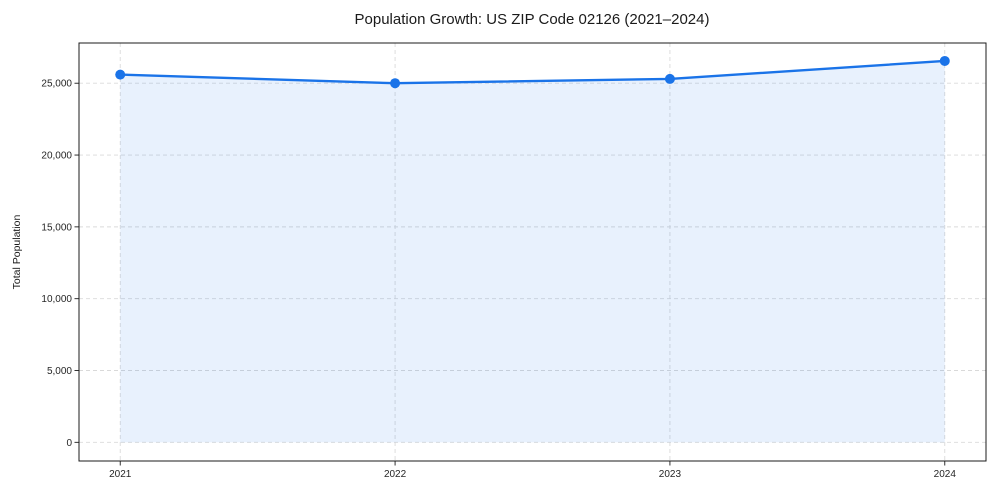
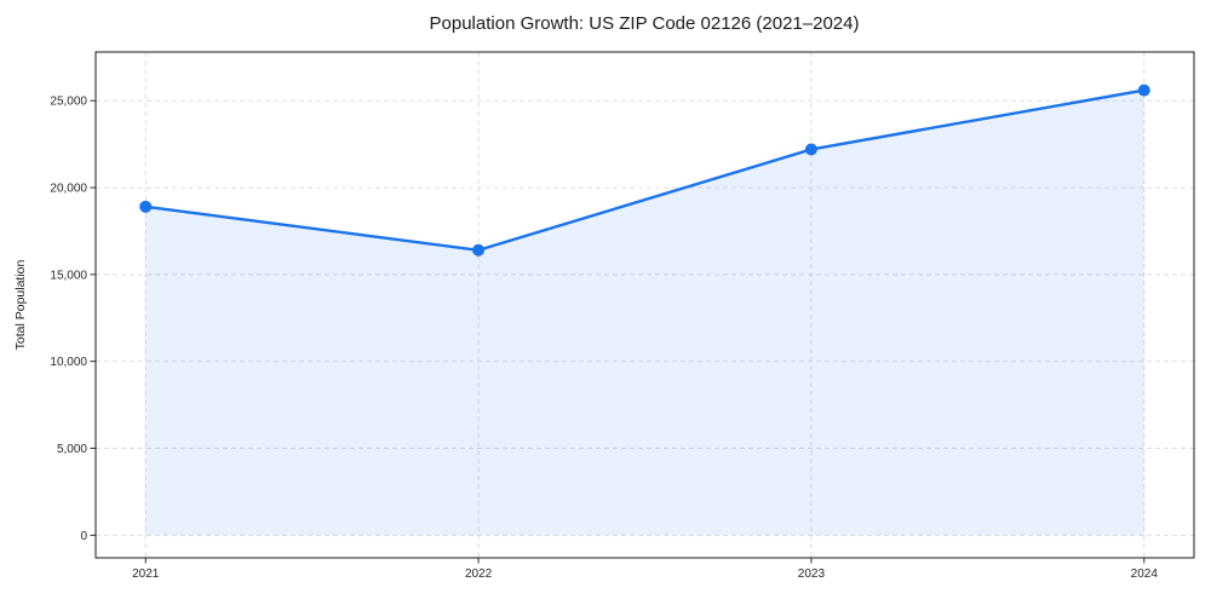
2021: 25600 -> 18900
2022: 25000 -> 16400
2023: 25300 -> 22200
2024: 26600 -> 25600
